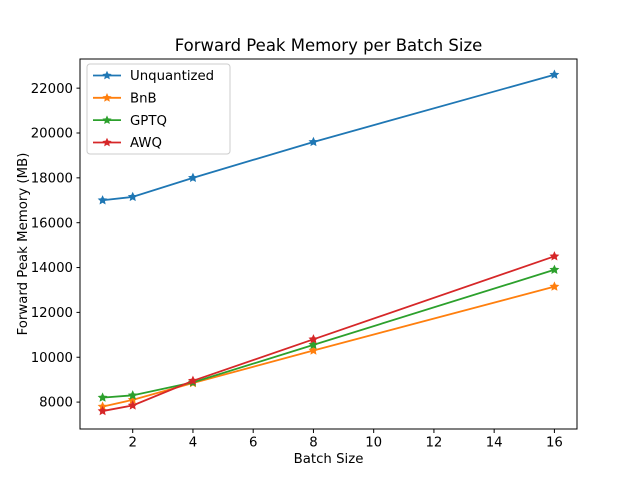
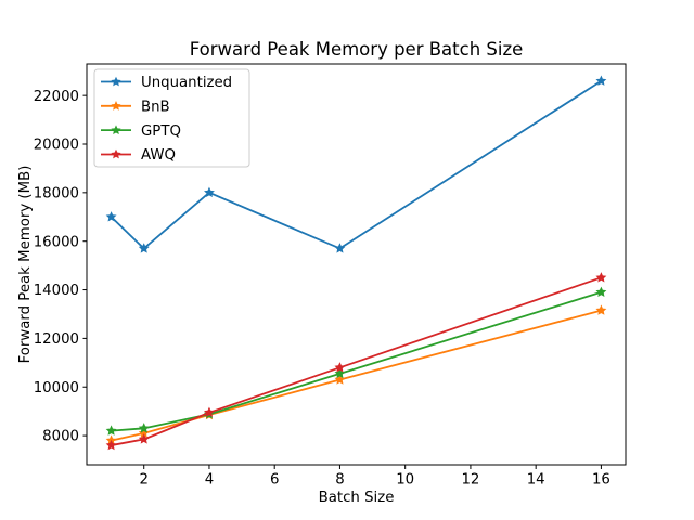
Unquantized/2: 17200 -> 15700
Unquantized/8: 19600 -> 15700
